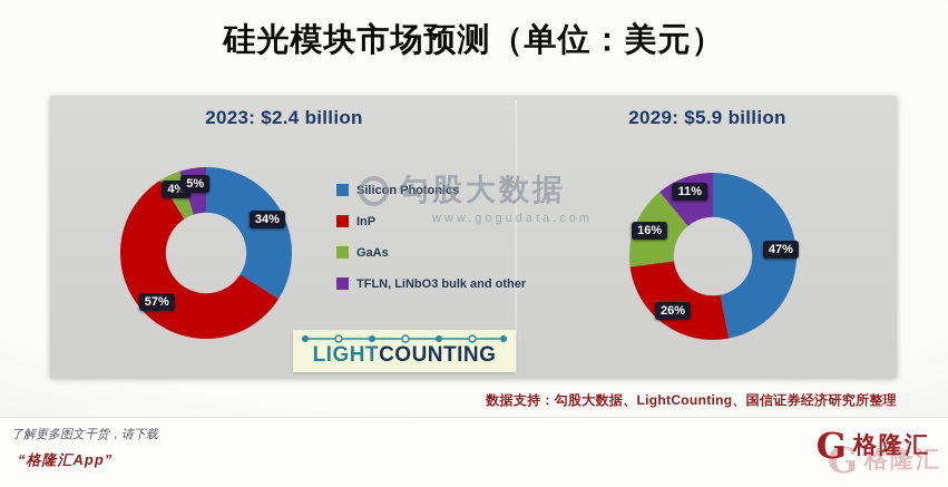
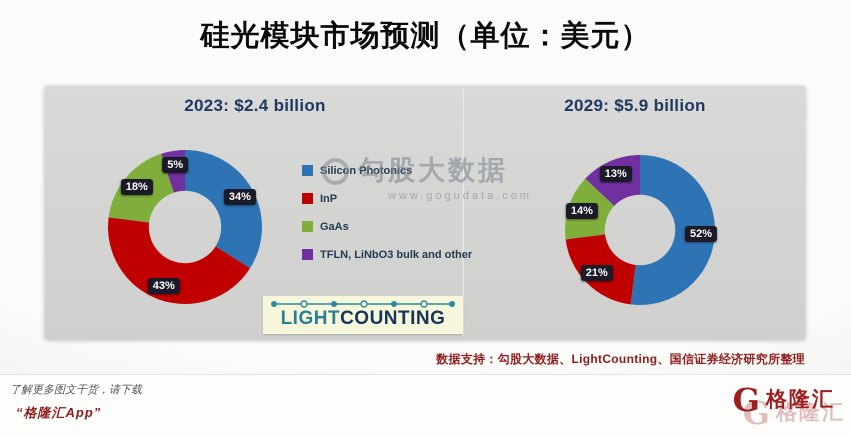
2023: $2.4 billion/InP: 57% -> 43%
2023: $2.4 billion/GaAs: 4% -> 18%
2029: $5.9 billion/Silicon Photonics: 47% -> 52%
2029: $5.9 billion/InP: 26% -> 21%
2029: $5.9 billion/GaAs: 16% -> 14%
2029: $5.9 billion/TFLN, LiNbO3 bulk and other: 11% -> 13%
